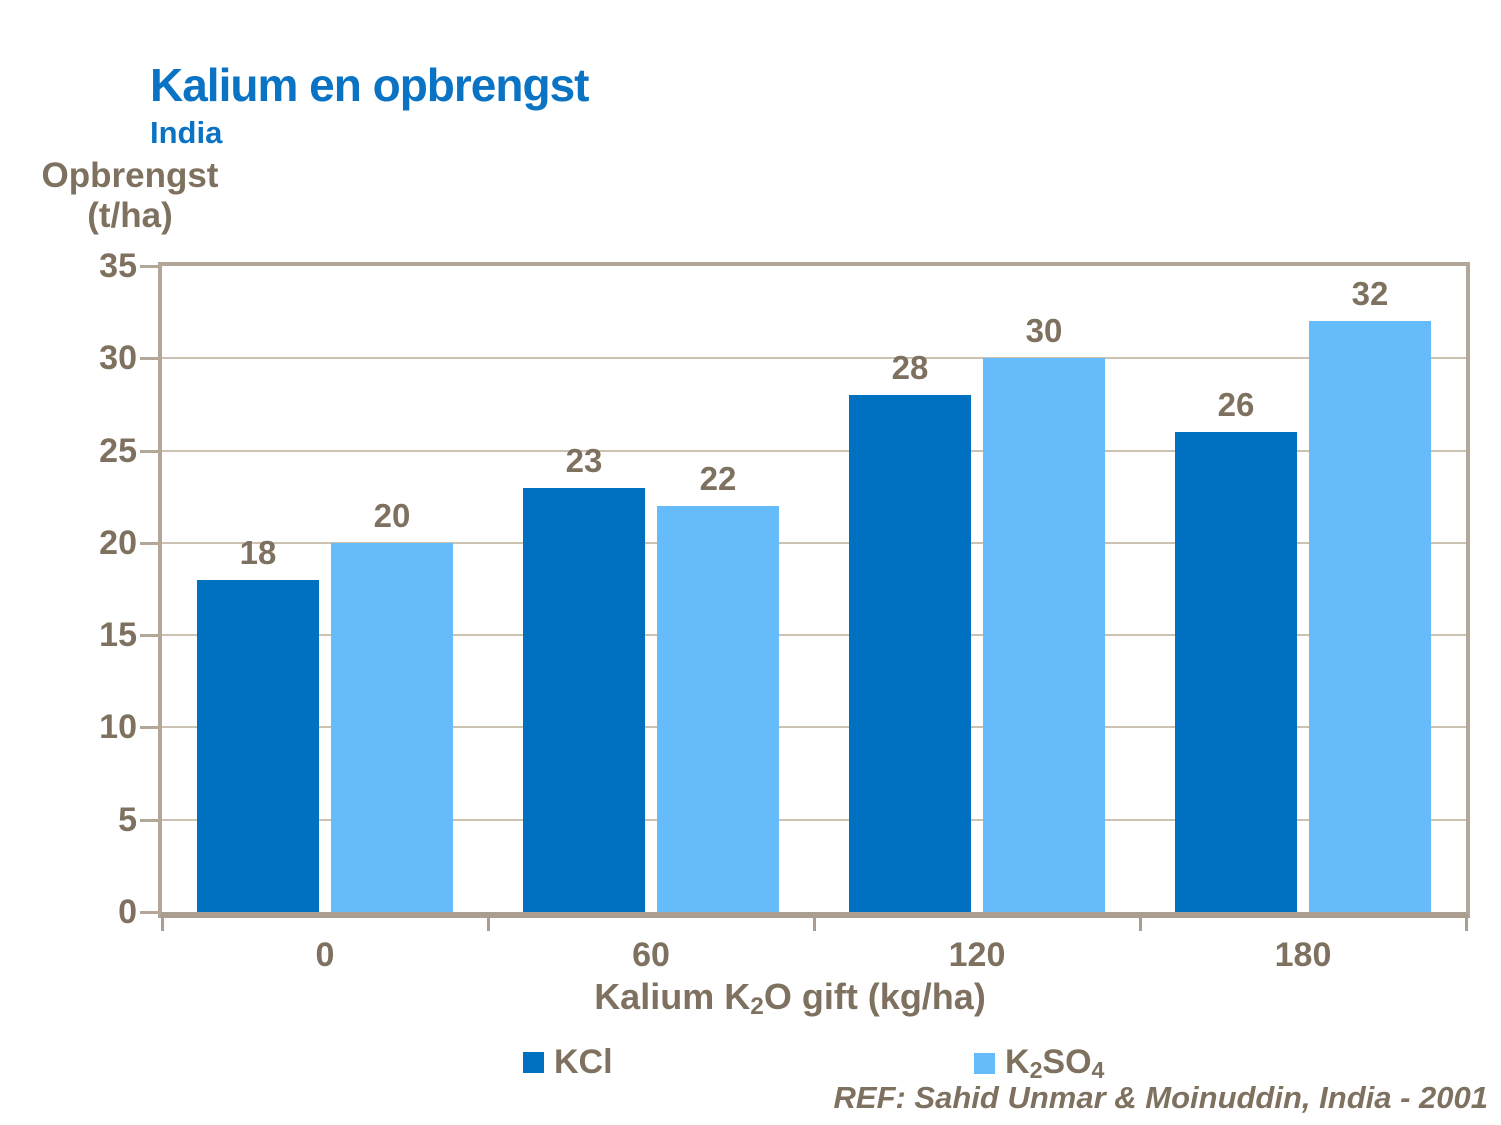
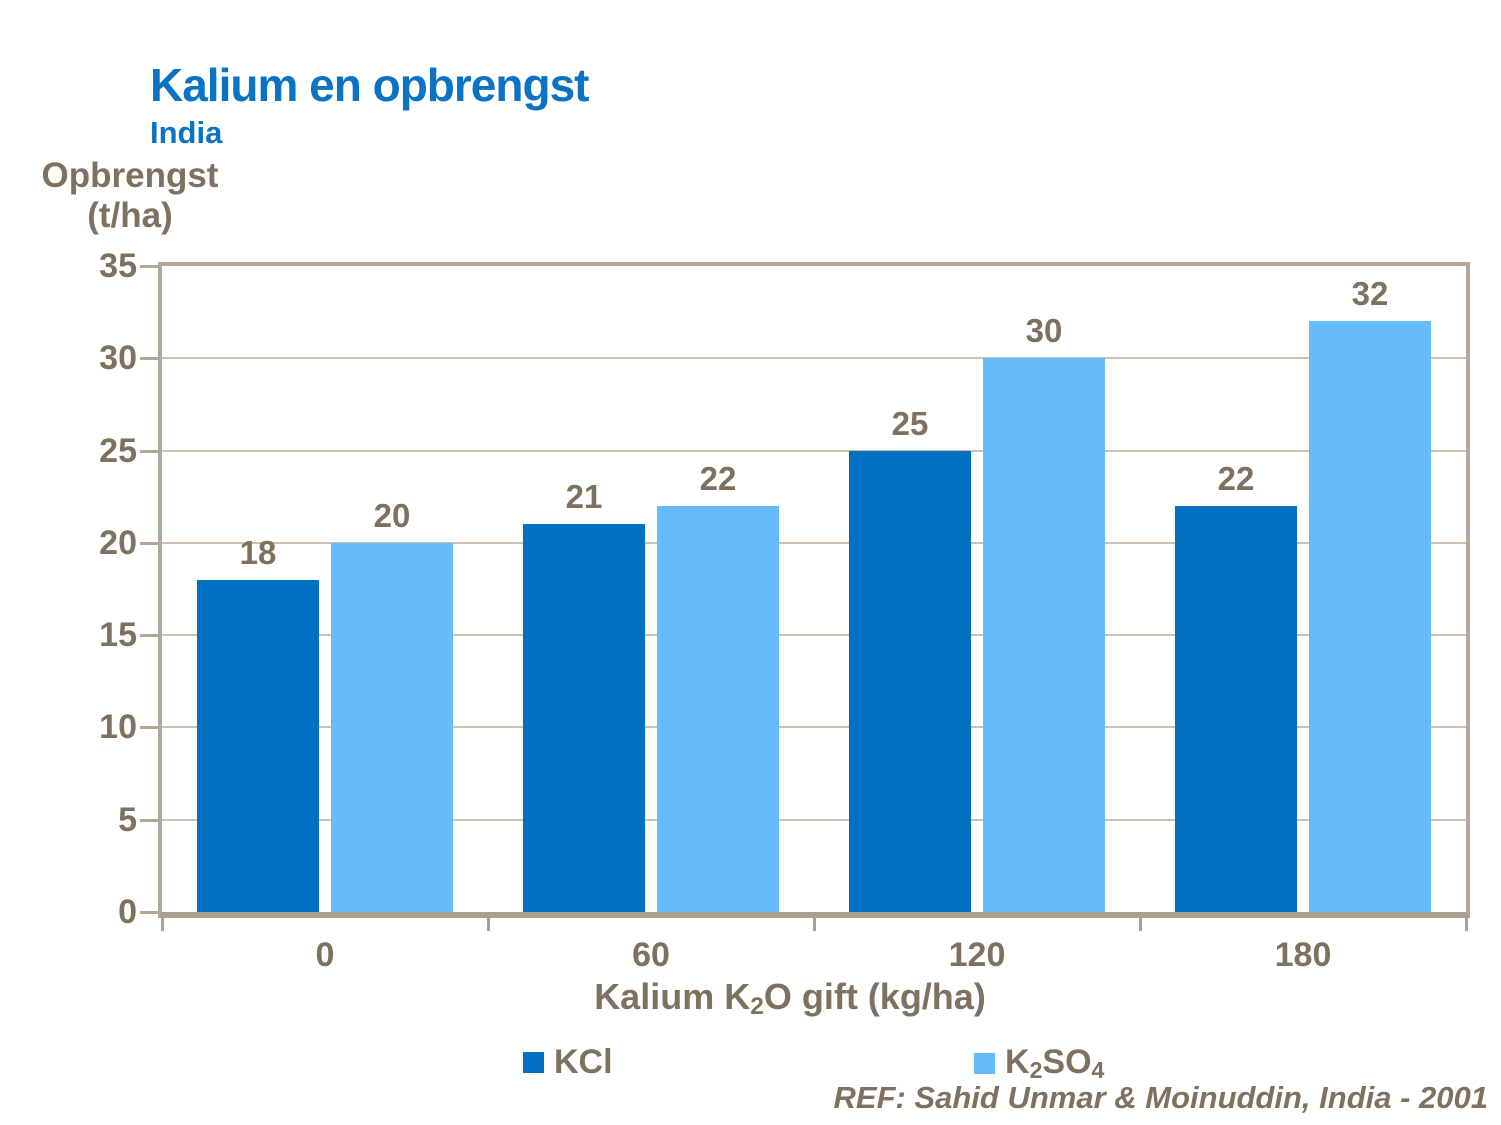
KCl/60: 23 -> 21
KCl/120: 28 -> 25
KCl/180: 26 -> 22
